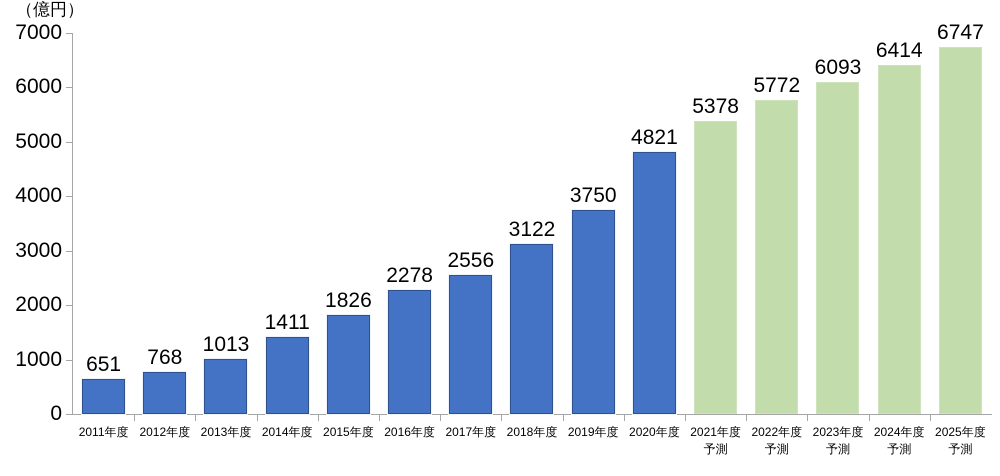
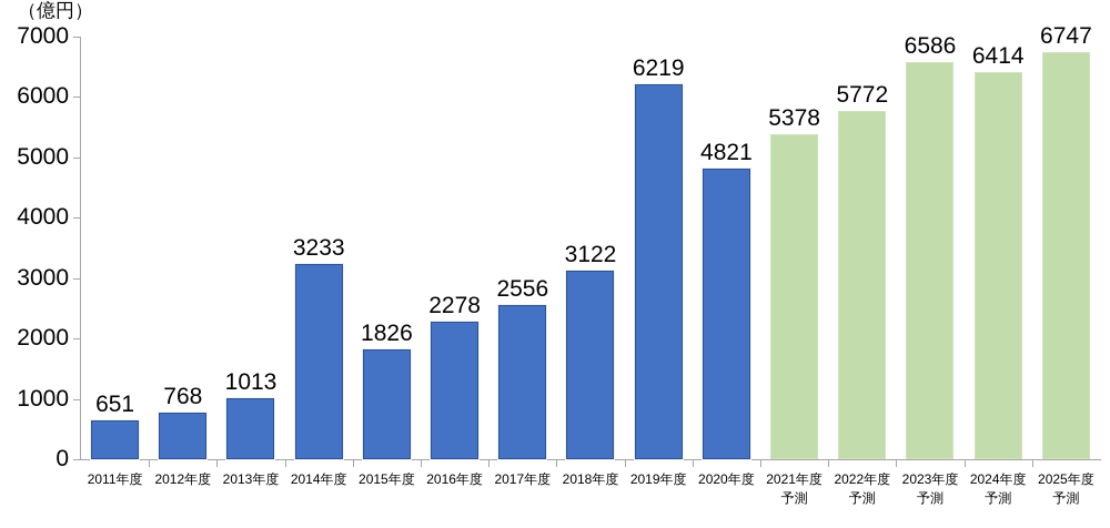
2014年度: 1411 -> 3233
2019年度: 3750 -> 6219
2023年度: 6093 -> 6586
